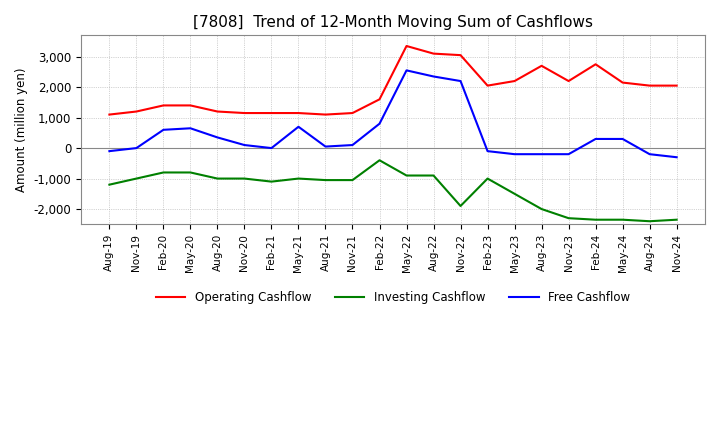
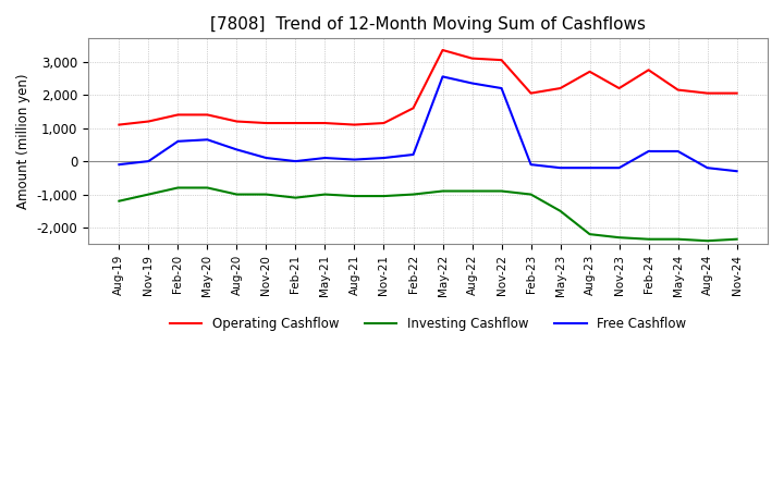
Free Cashflow/May-21: 700 -> 100
Investing Cashflow/Feb-22: -400 -> -1,000
Free Cashflow/Feb-22: 800 -> 200
Investing Cashflow/Nov-22: -1,900 -> -900
Investing Cashflow/Aug-23: -2,000 -> -2,200
